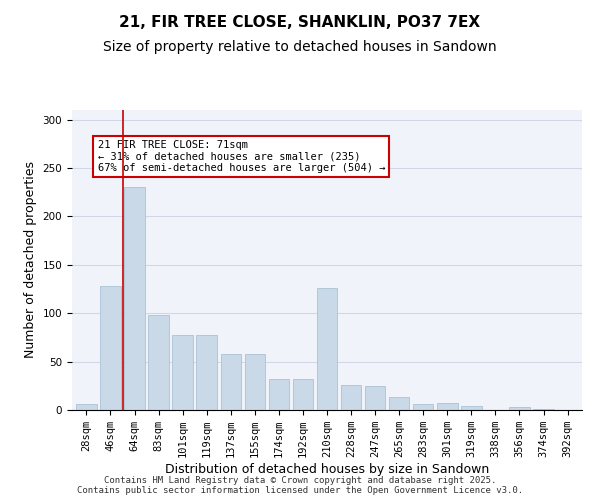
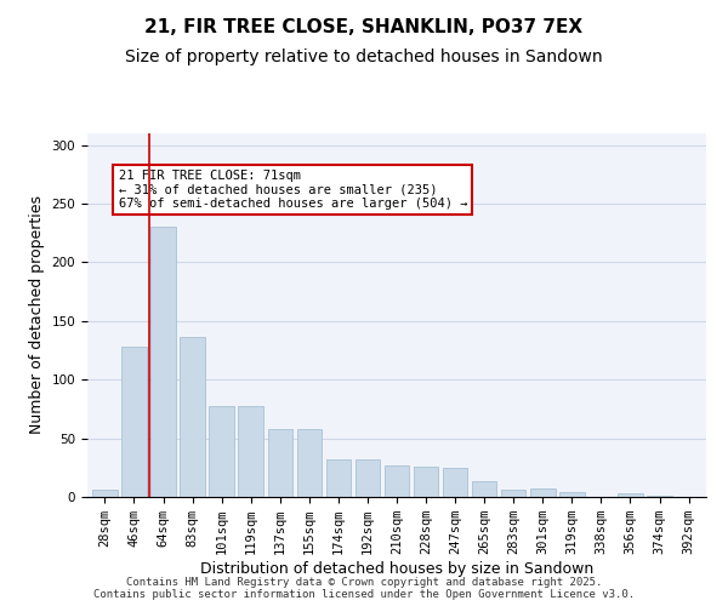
83sqm: 98 -> 136
210sqm: 126 -> 27
